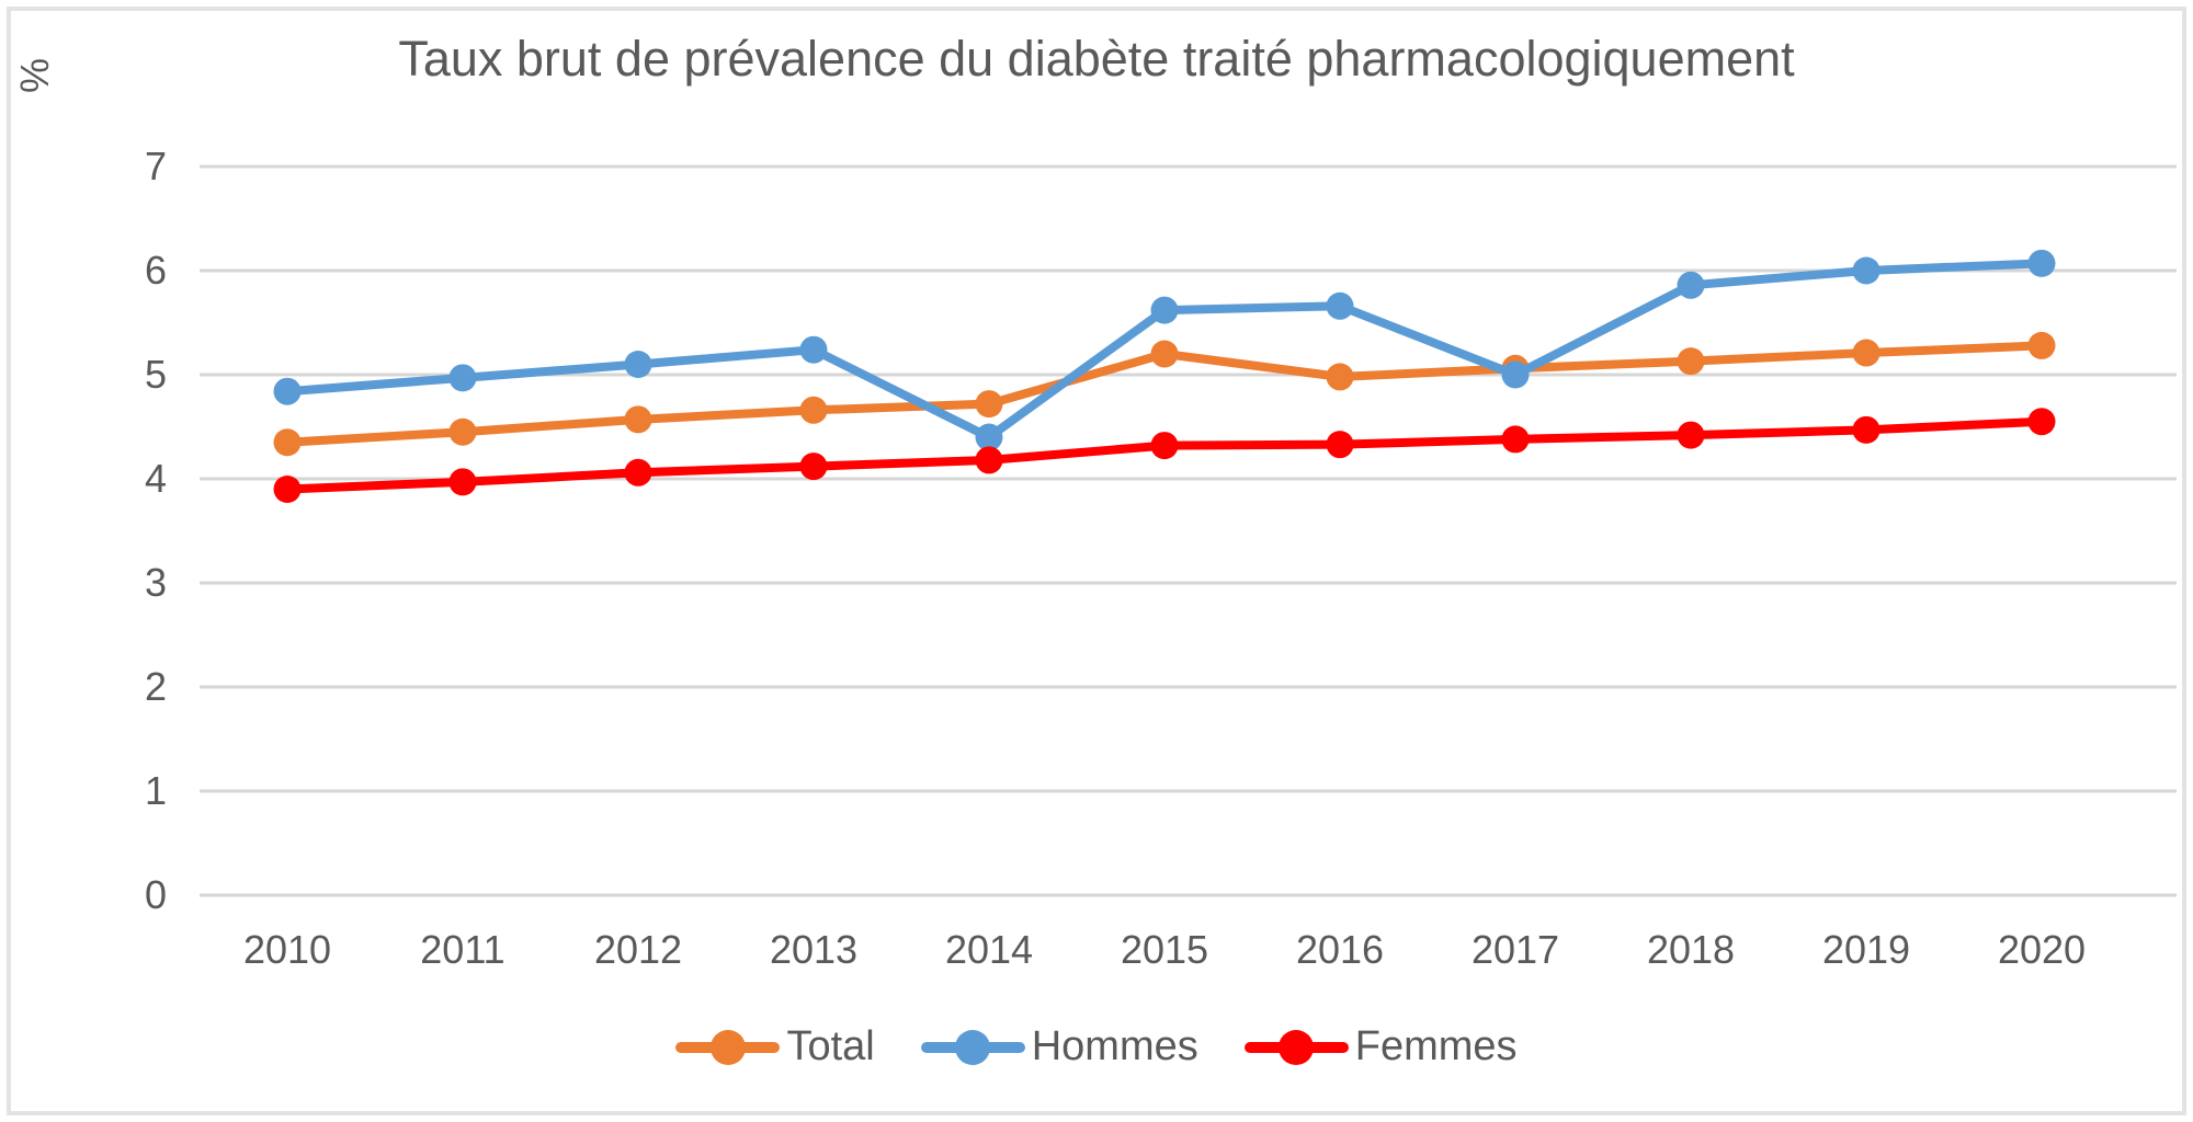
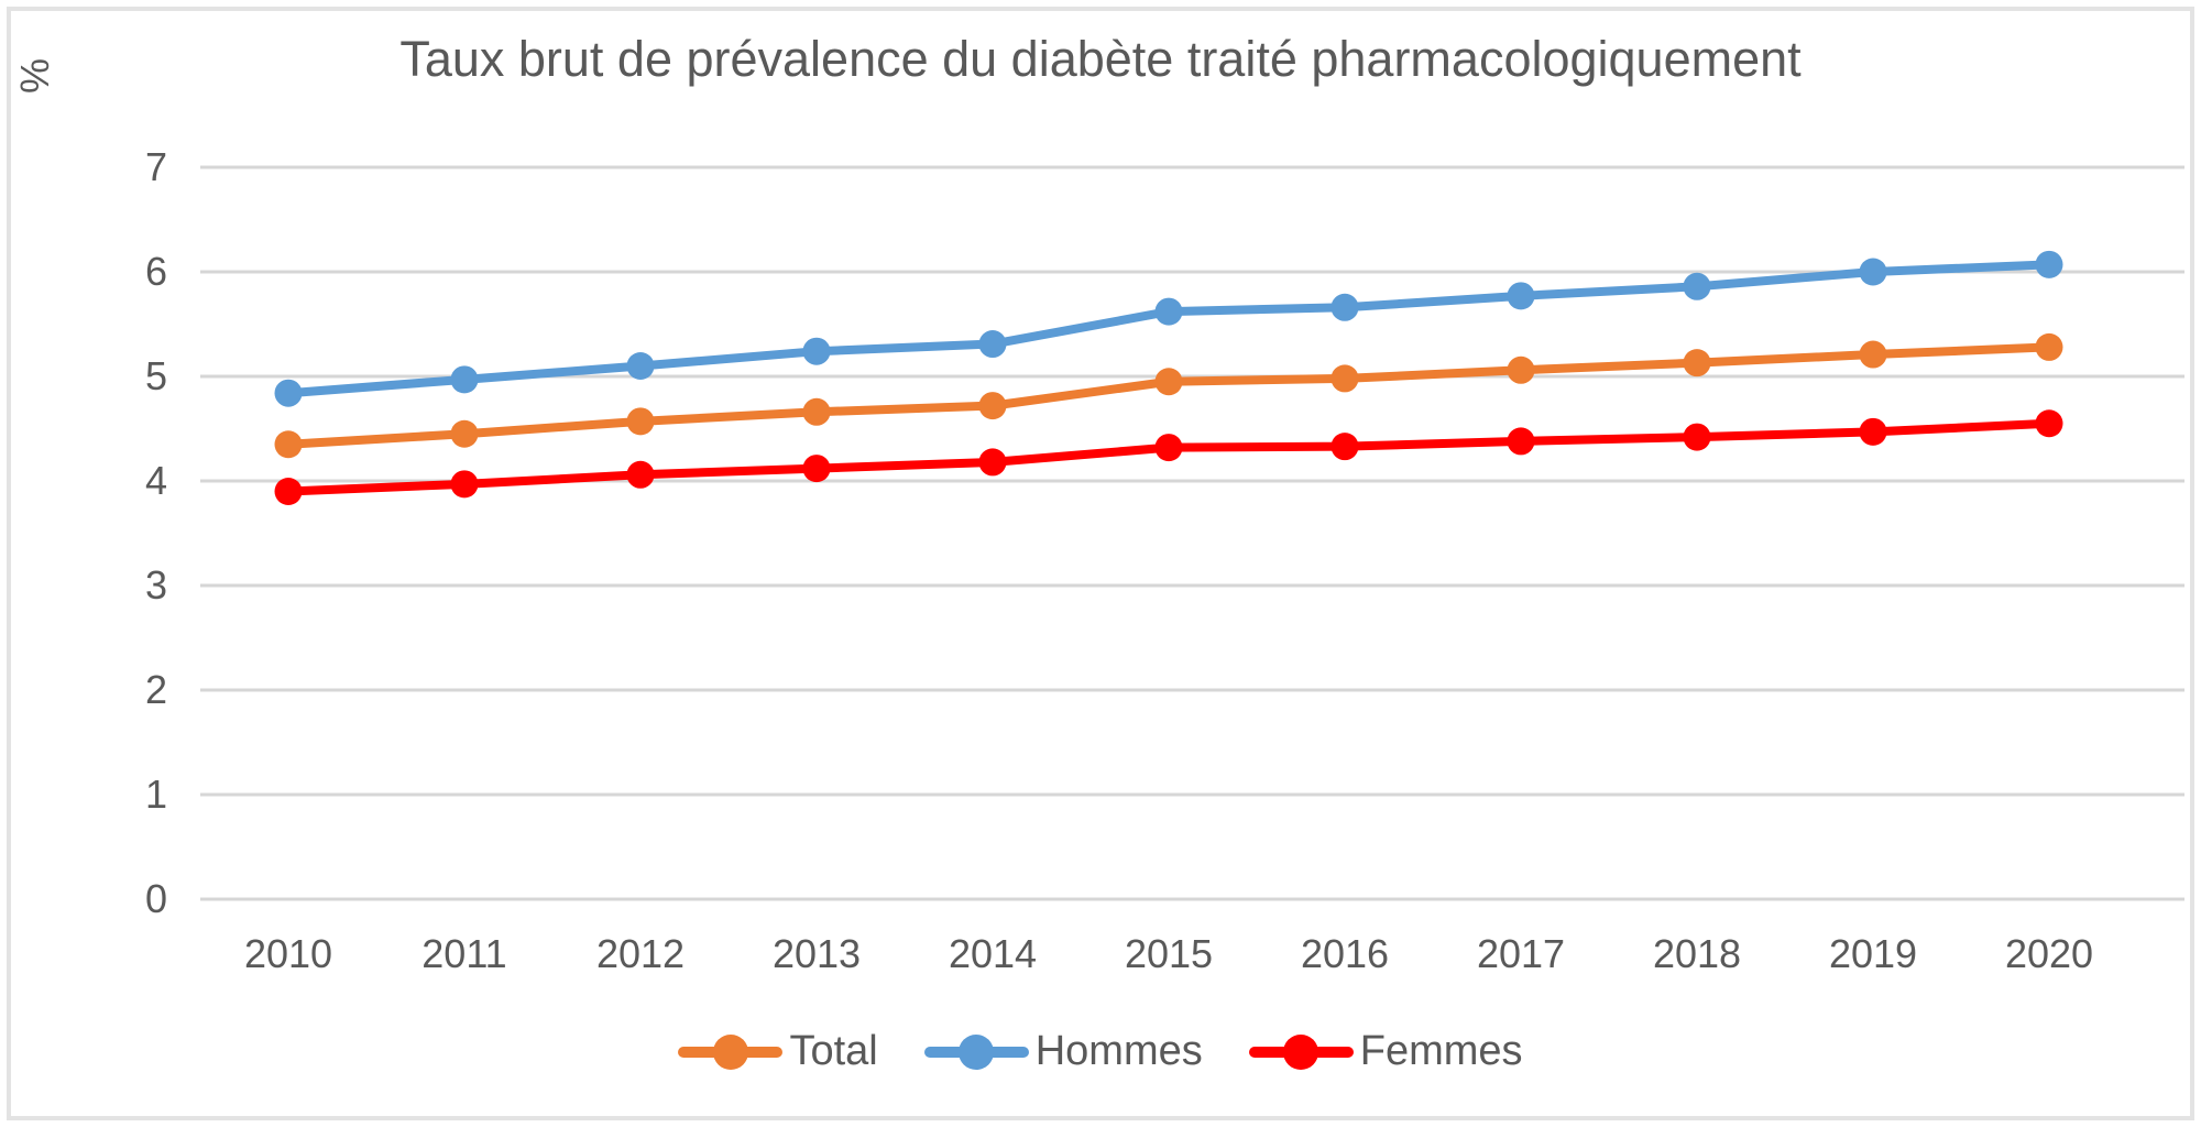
Hommes/2014: 4.4 -> 5.3
Total/2015: 5.2 -> 5.0
Hommes/2017: 5.0 -> 5.8
